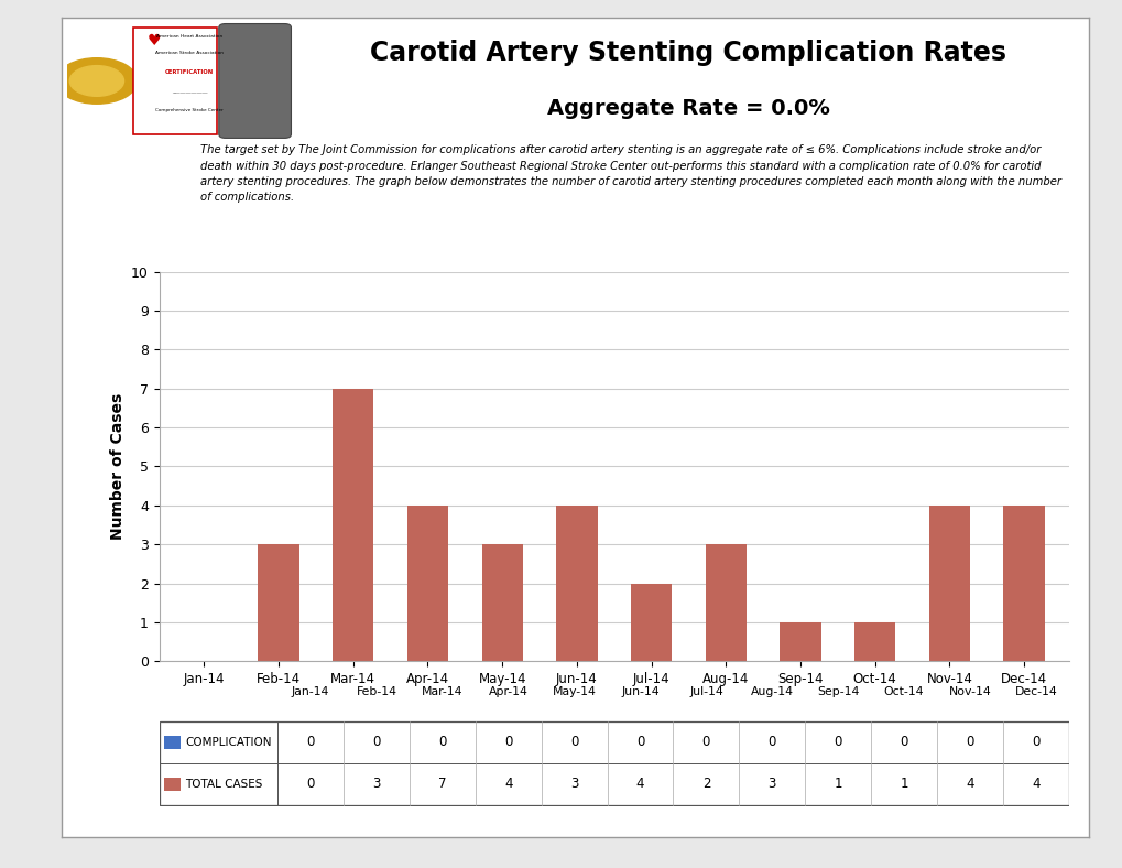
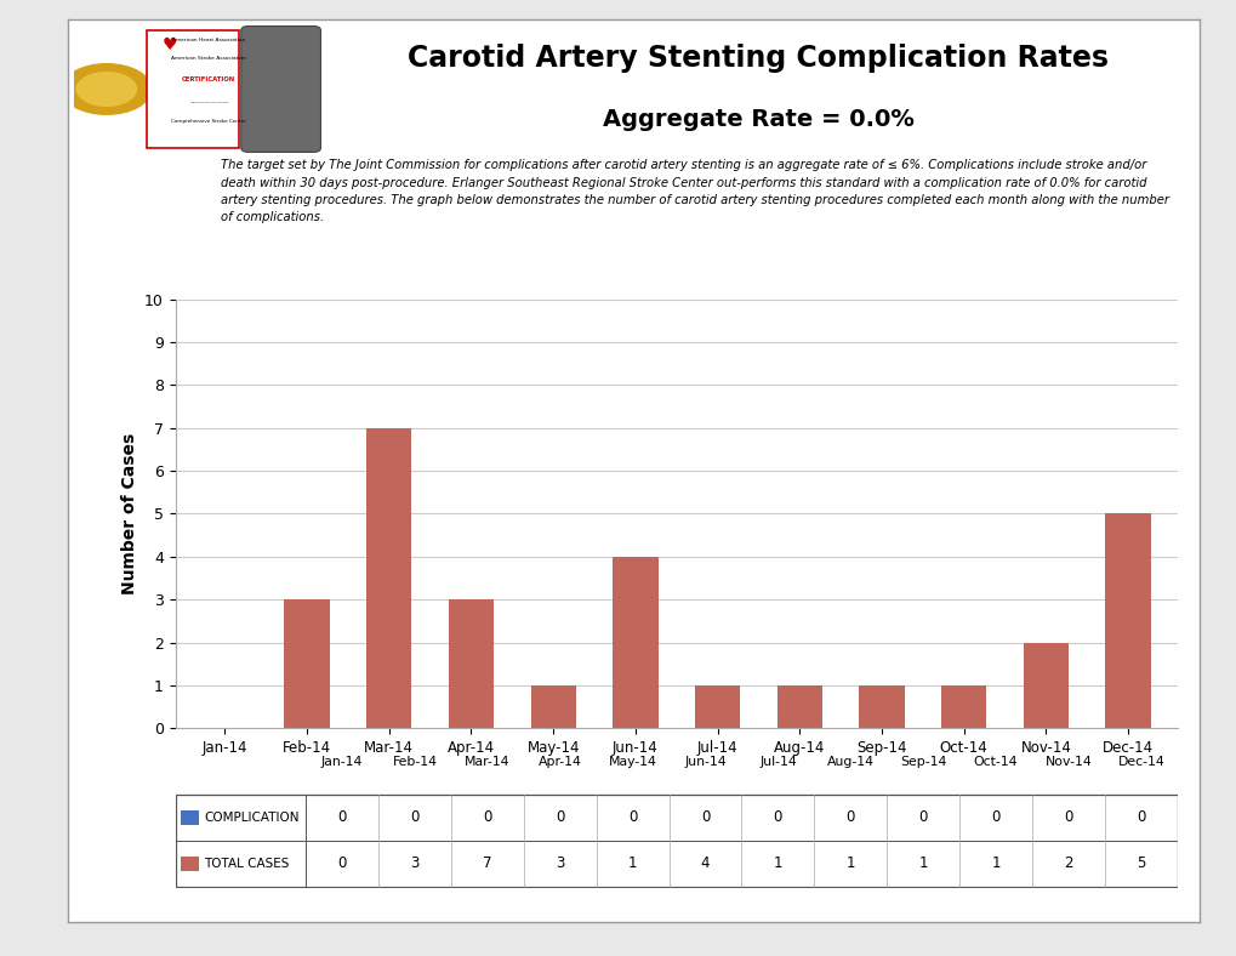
Apr-14: 4 -> 3
May-14: 3 -> 1
Jul-14: 2 -> 1
Aug-14: 3 -> 1
Nov-14: 4 -> 2
Dec-14: 4 -> 5
